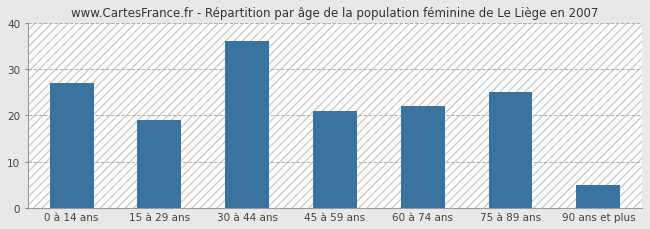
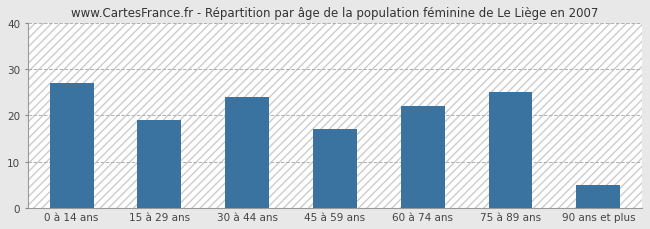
30 à 44 ans: 36 -> 24
45 à 59 ans: 21 -> 17
